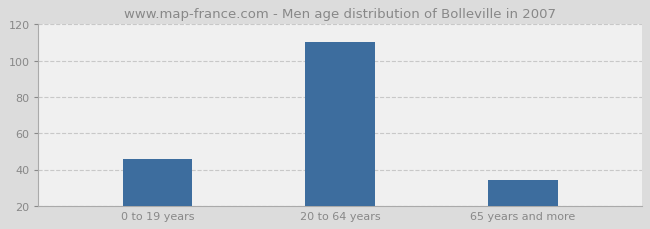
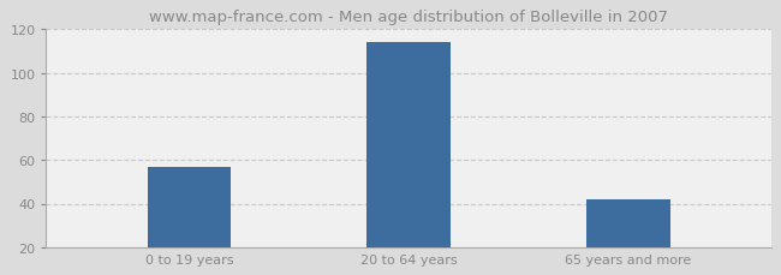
0 to 19 years: 46 -> 57
20 to 64 years: 110 -> 114
65 years and more: 34 -> 42
